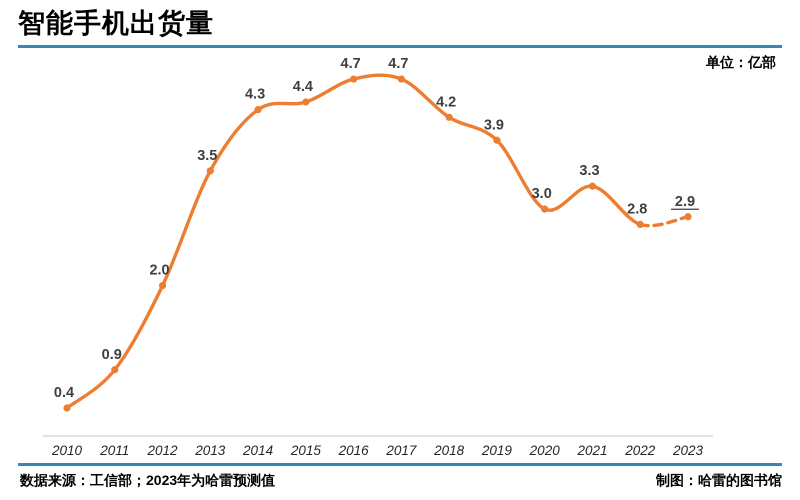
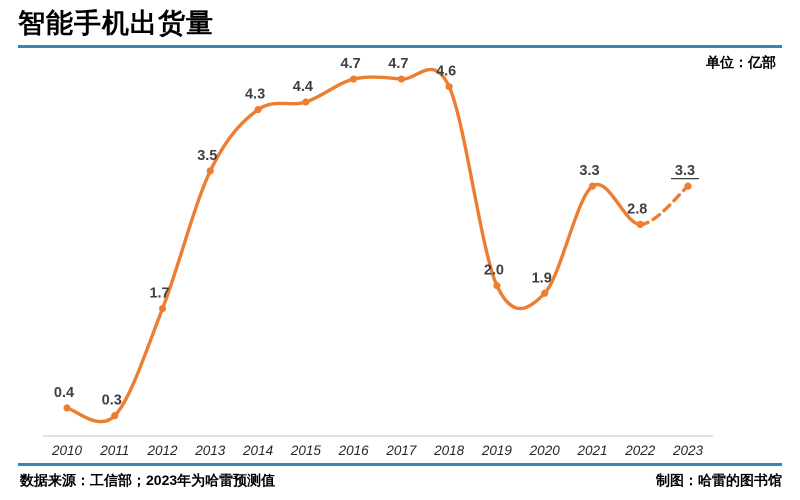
2011: 0.9 -> 0.3
2012: 2.0 -> 1.7
2018: 4.2 -> 4.6
2019: 3.9 -> 2.0
2020: 3.0 -> 1.9
2023: 2.9 -> 3.3
